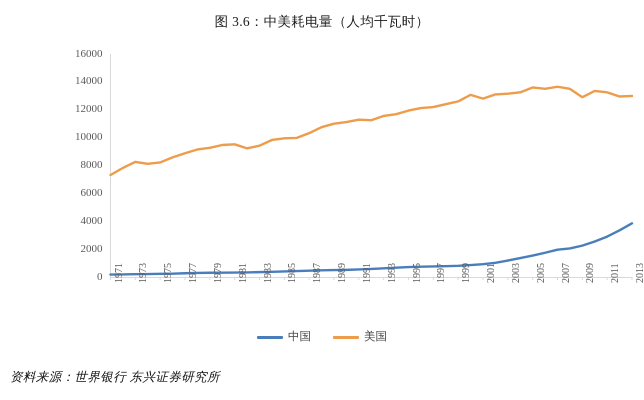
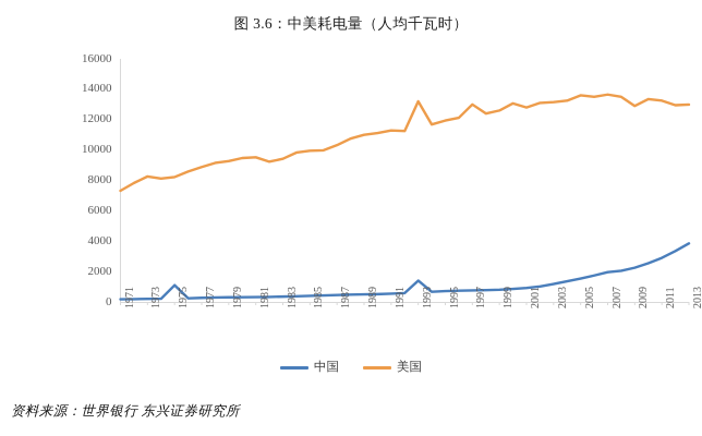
中国/1975: 200 -> 1100
中国/1993: 600 -> 1400
美国/1993: 11600 -> 13200
美国/1997: 12200 -> 13000
